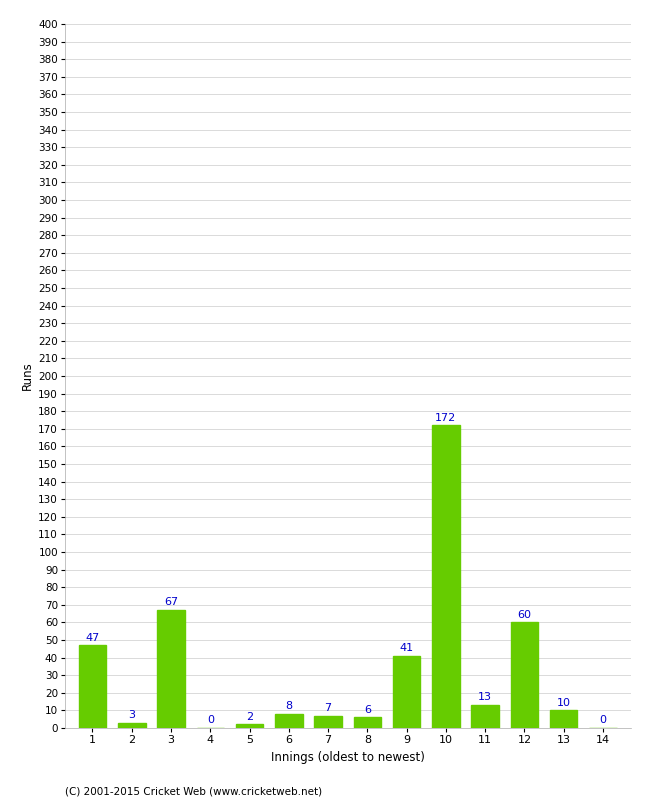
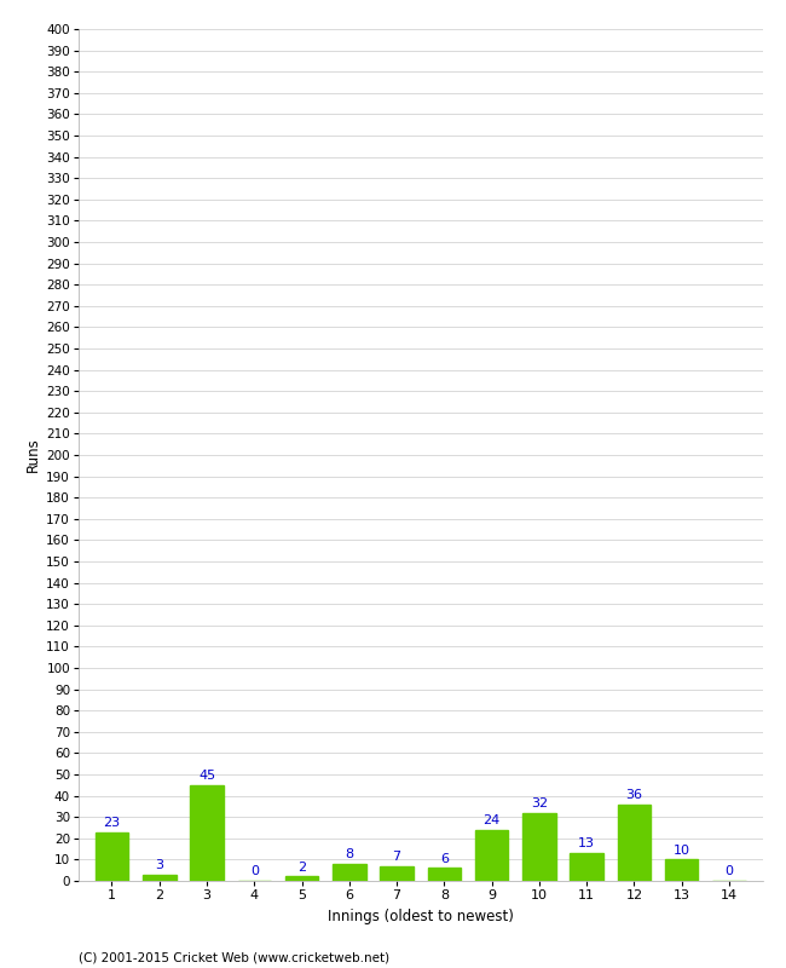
1: 47 -> 23
3: 67 -> 45
9: 41 -> 24
10: 172 -> 32
12: 60 -> 36
